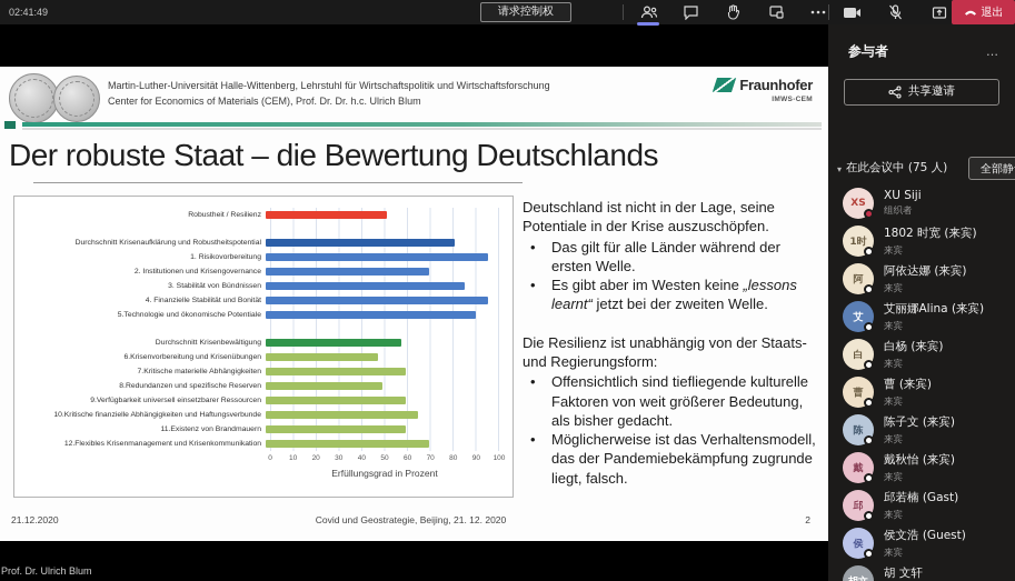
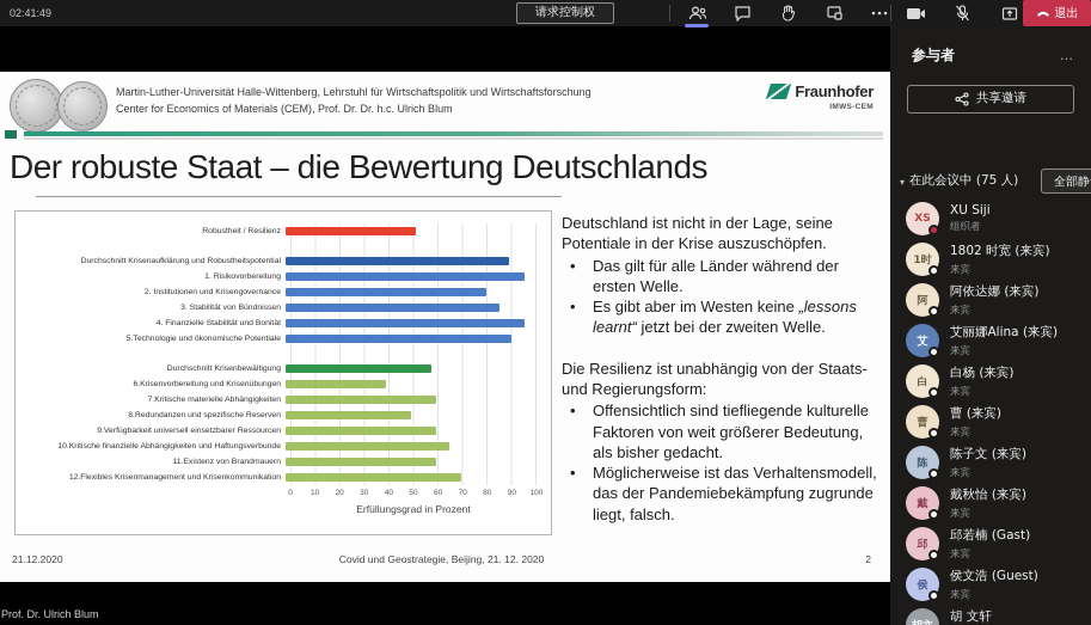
Durchschnitt Krisenaufklärung und Robustheitspotential: 81 -> 89
2. Institutionen und Krisengovernance: 70 -> 80
6.Krisenvorbereitung und Krisenübungen: 48 -> 40
